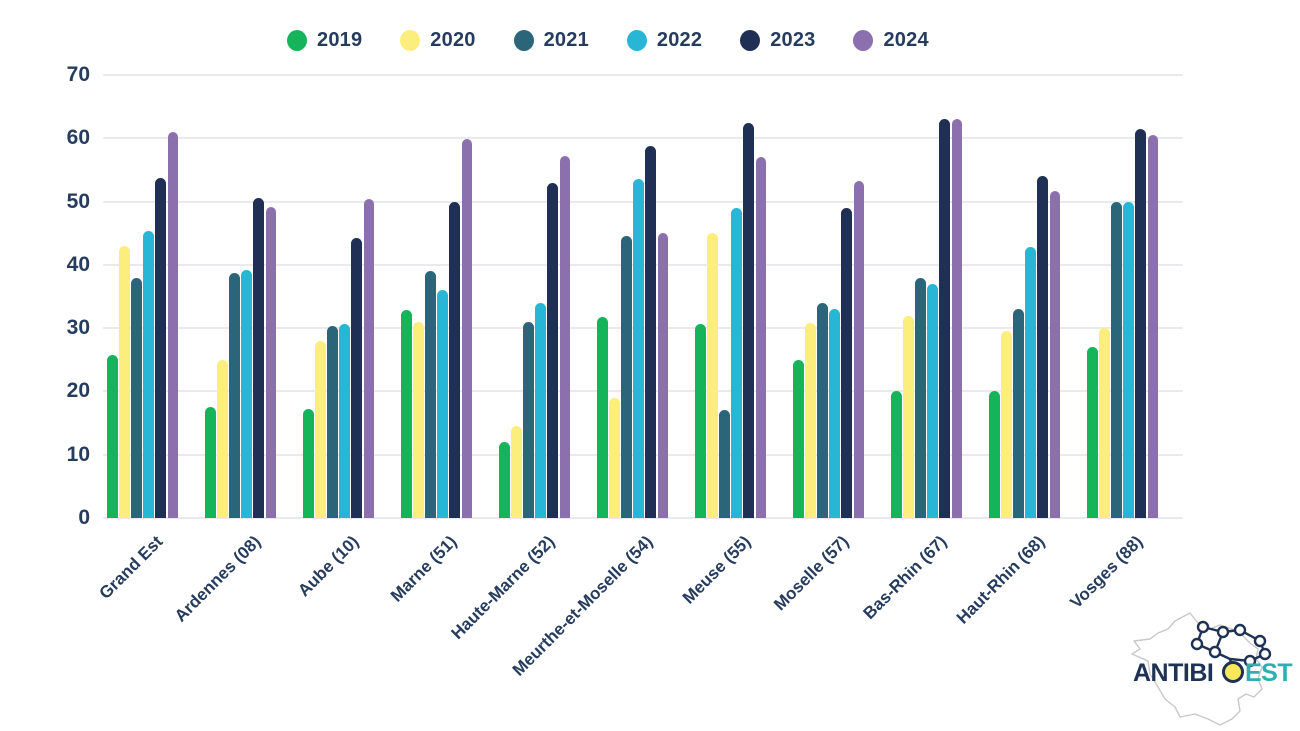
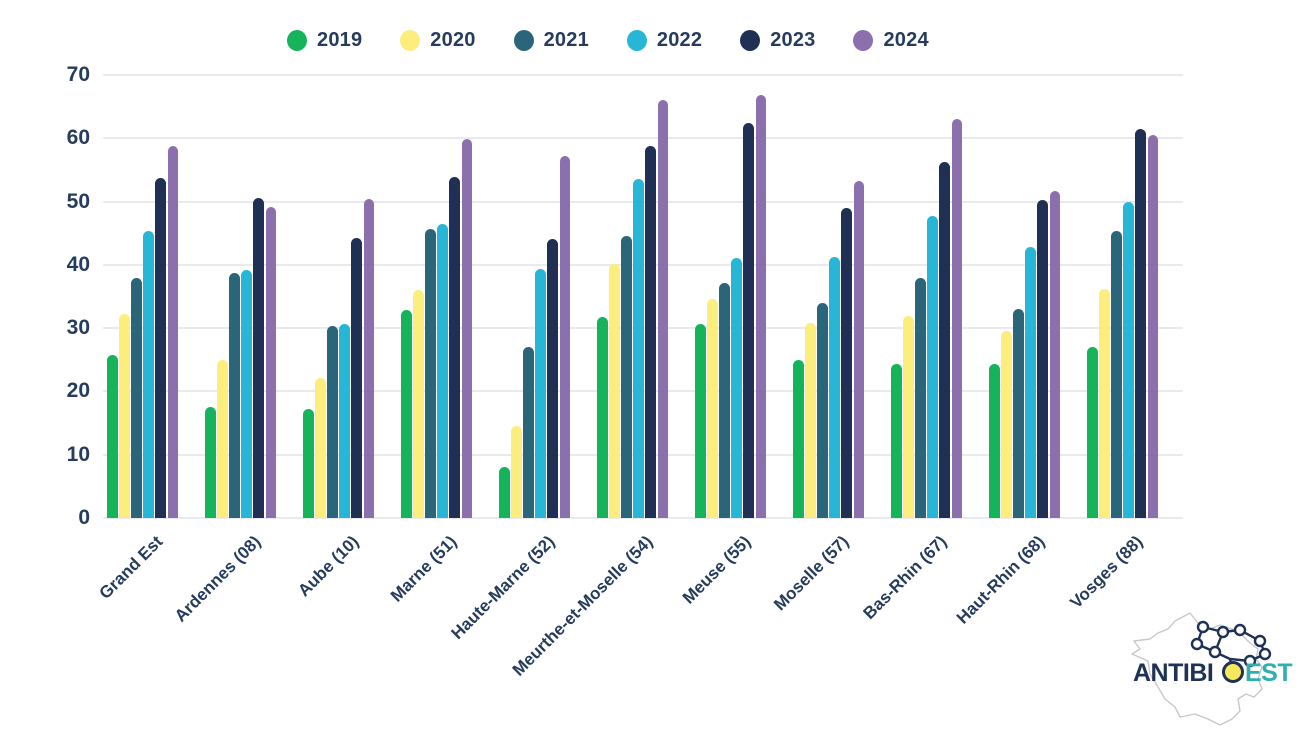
2020/Grand Est: 43 -> 32
2024/Grand Est: 61 -> 59
2020/Aube (10): 28 -> 22
2020/Marne (51): 31 -> 36
2021/Marne (51): 39 -> 46
2022/Marne (51): 36 -> 46
2023/Marne (51): 50 -> 54
2019/Haute-Marne (52): 12 -> 8
2021/Haute-Marne (52): 31 -> 27
2022/Haute-Marne (52): 34 -> 39
2023/Haute-Marne (52): 53 -> 44
2020/Meurthe-et-Moselle (54): 19 -> 40
2024/Meurthe-et-Moselle (54): 45 -> 66
2020/Meuse (55): 45 -> 35
2021/Meuse (55): 17 -> 37
2022/Meuse (55): 49 -> 41
2024/Meuse (55): 57 -> 67
2022/Moselle (57): 33 -> 41
2019/Bas-Rhin (67): 20 -> 24
2022/Bas-Rhin (67): 37 -> 48
2023/Bas-Rhin (67): 63 -> 56
2019/Haut-Rhin (68): 20 -> 24
2023/Haut-Rhin (68): 54 -> 50
2020/Vosges (88): 30 -> 36
2021/Vosges (88): 50 -> 45
